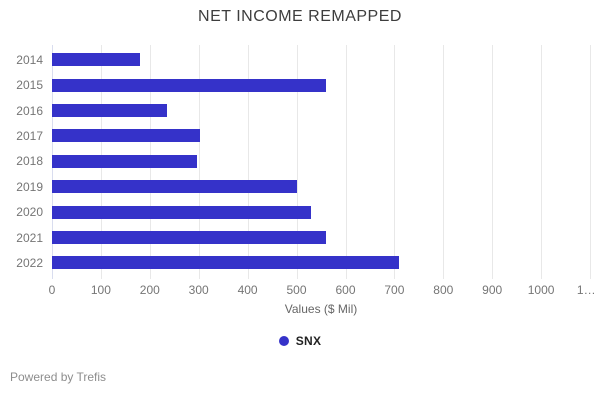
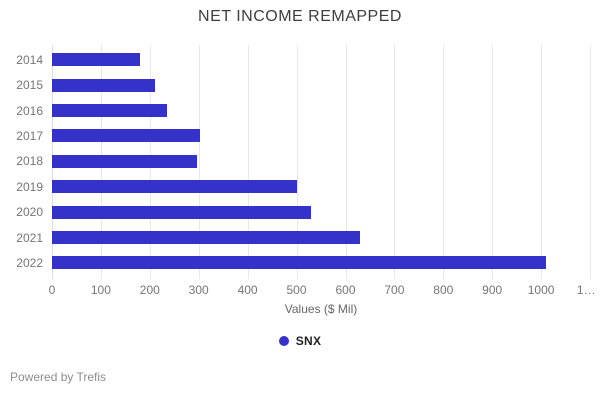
2015: 560 -> 210
2021: 560 -> 630
2022: 710 -> 1010
